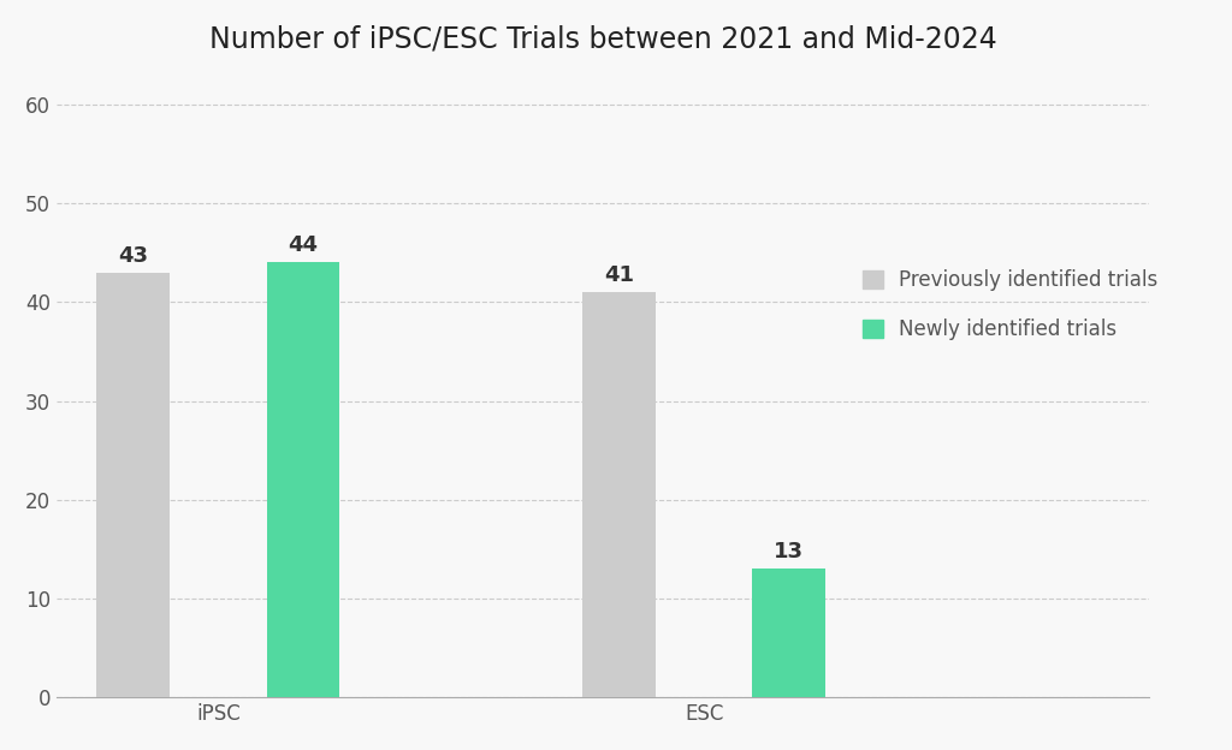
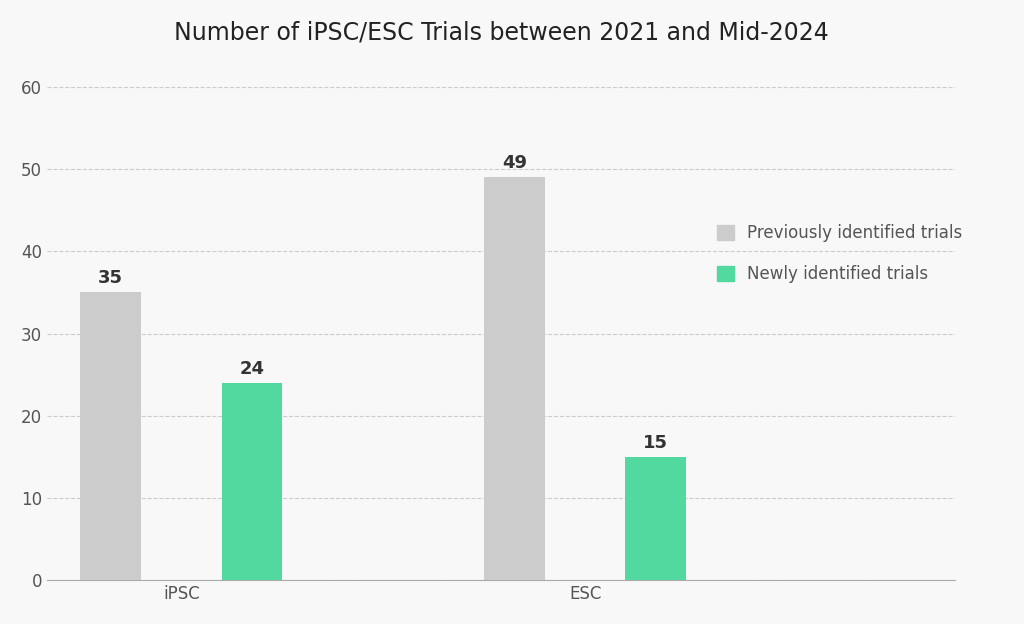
Previously identified trials/iPSC: 43 -> 35
Newly identified trials/iPSC: 44 -> 24
Previously identified trials/ESC: 41 -> 49
Newly identified trials/ESC: 13 -> 15
